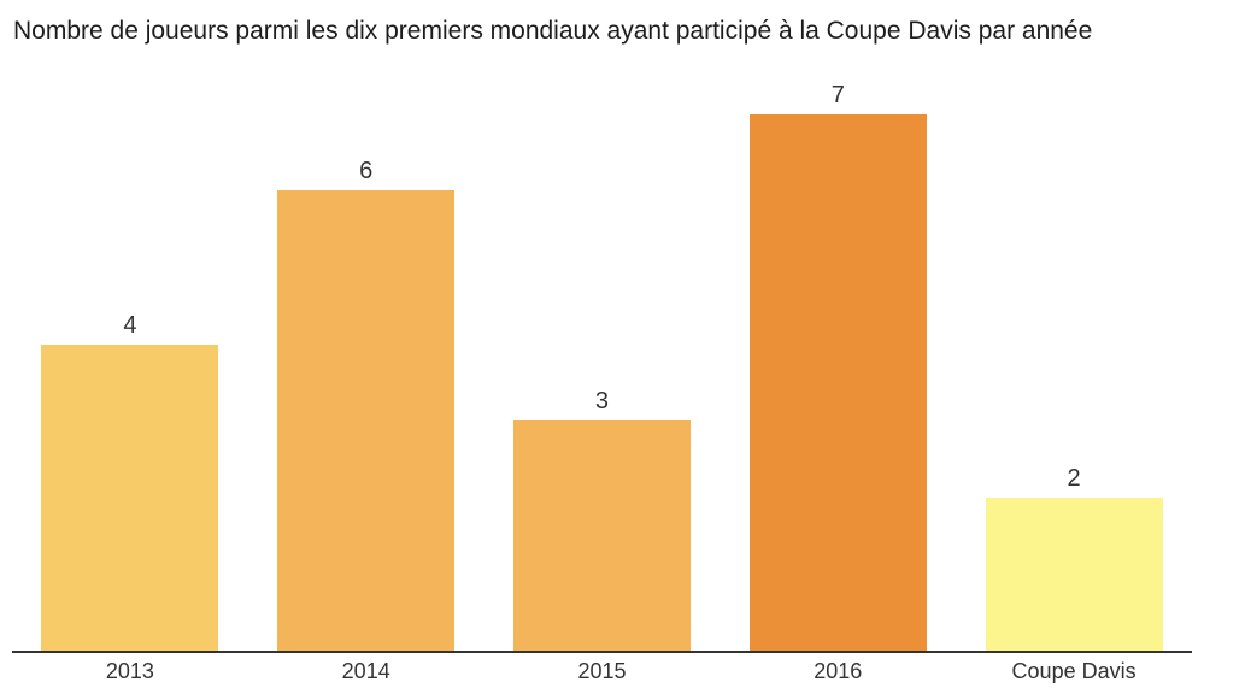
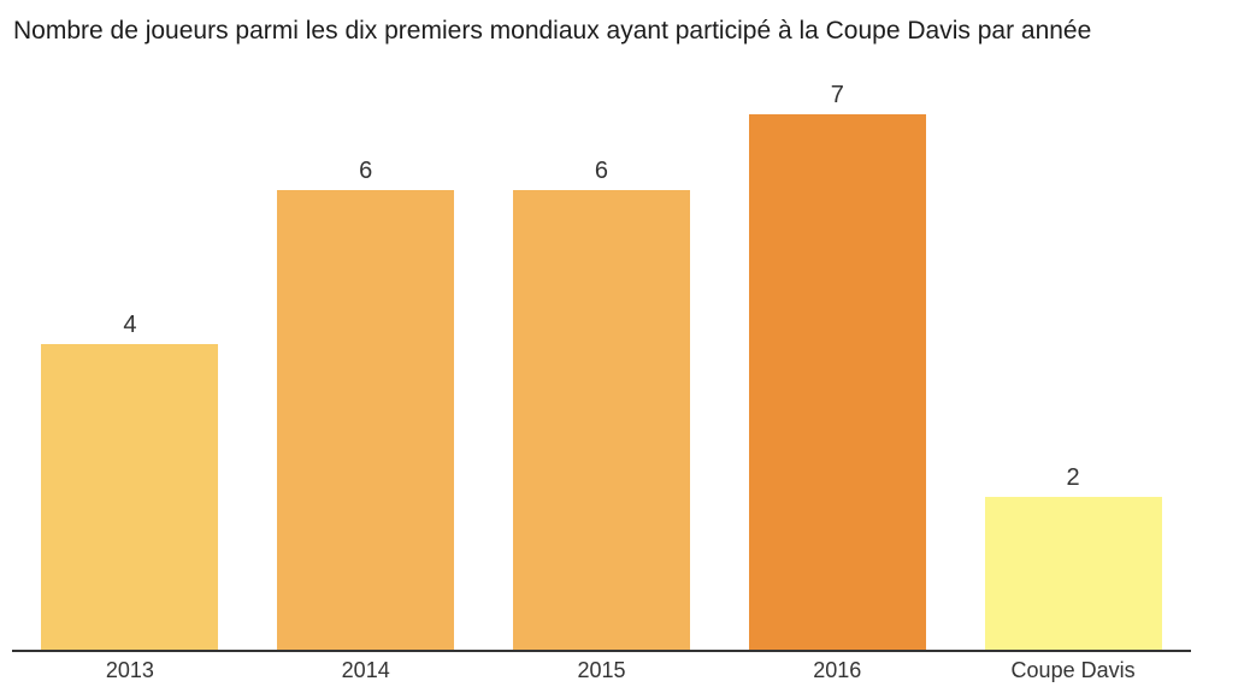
2015: 3 -> 6
